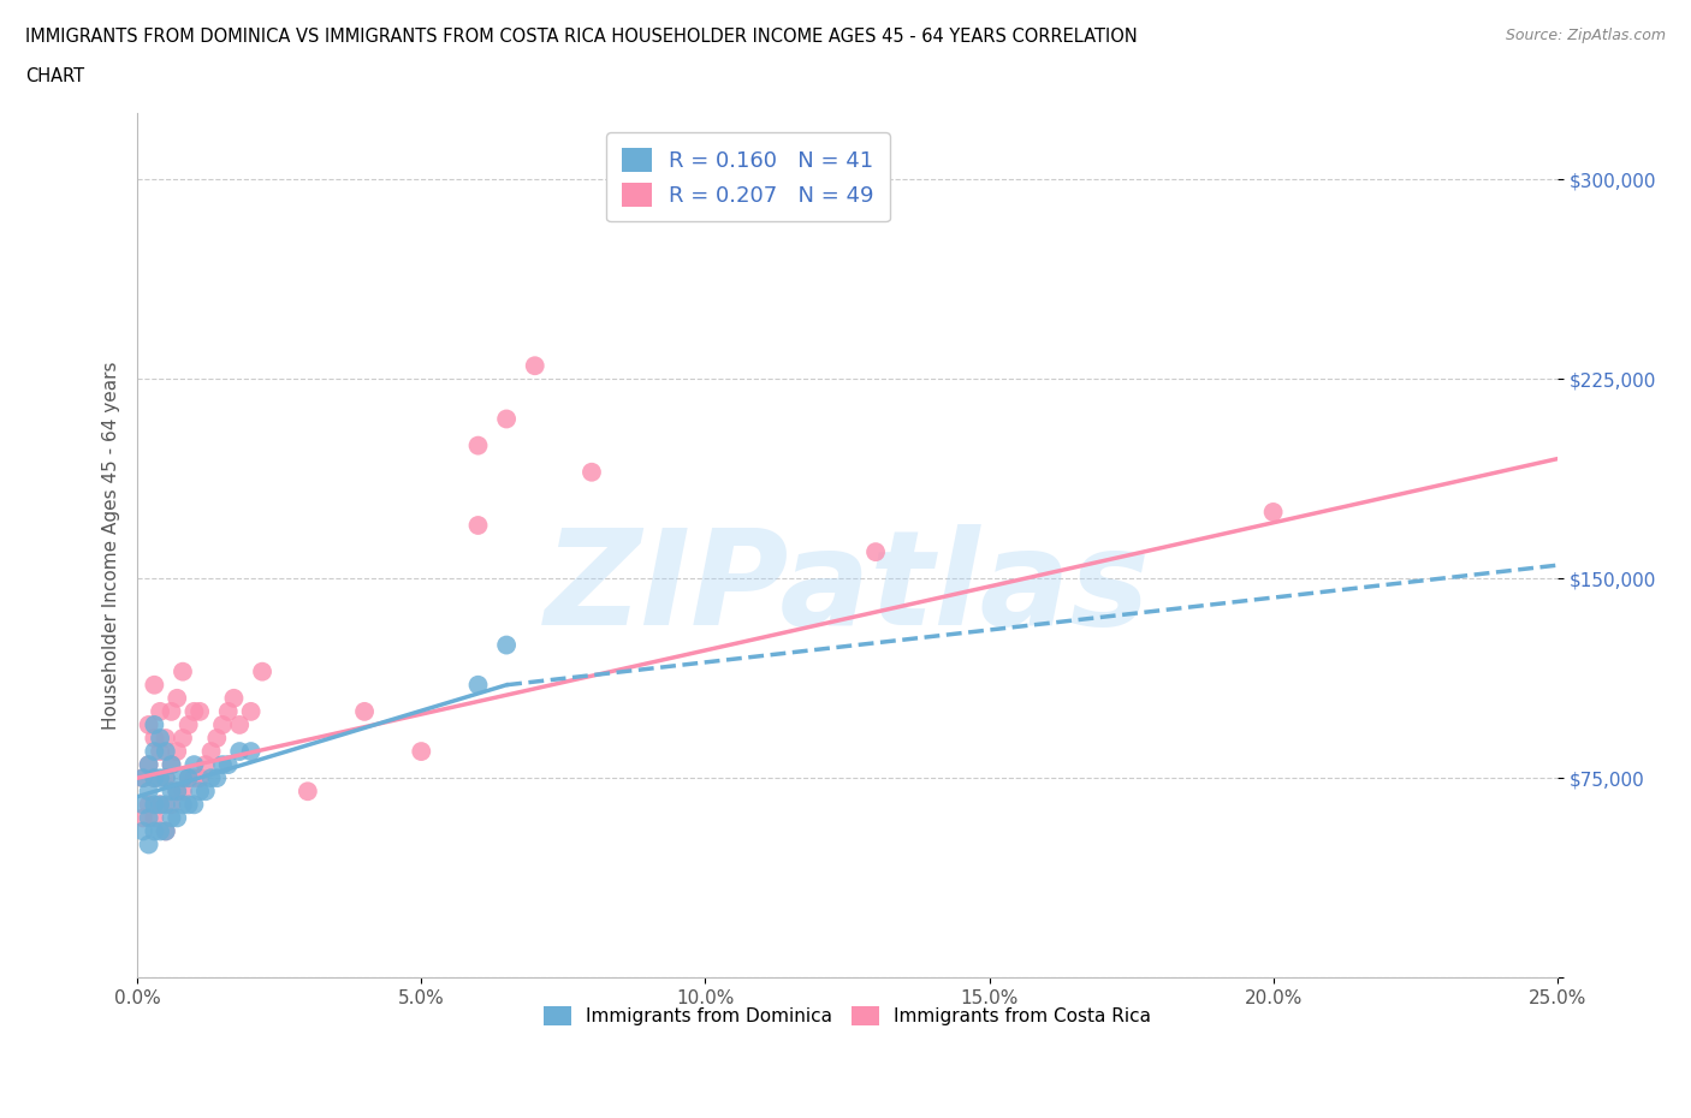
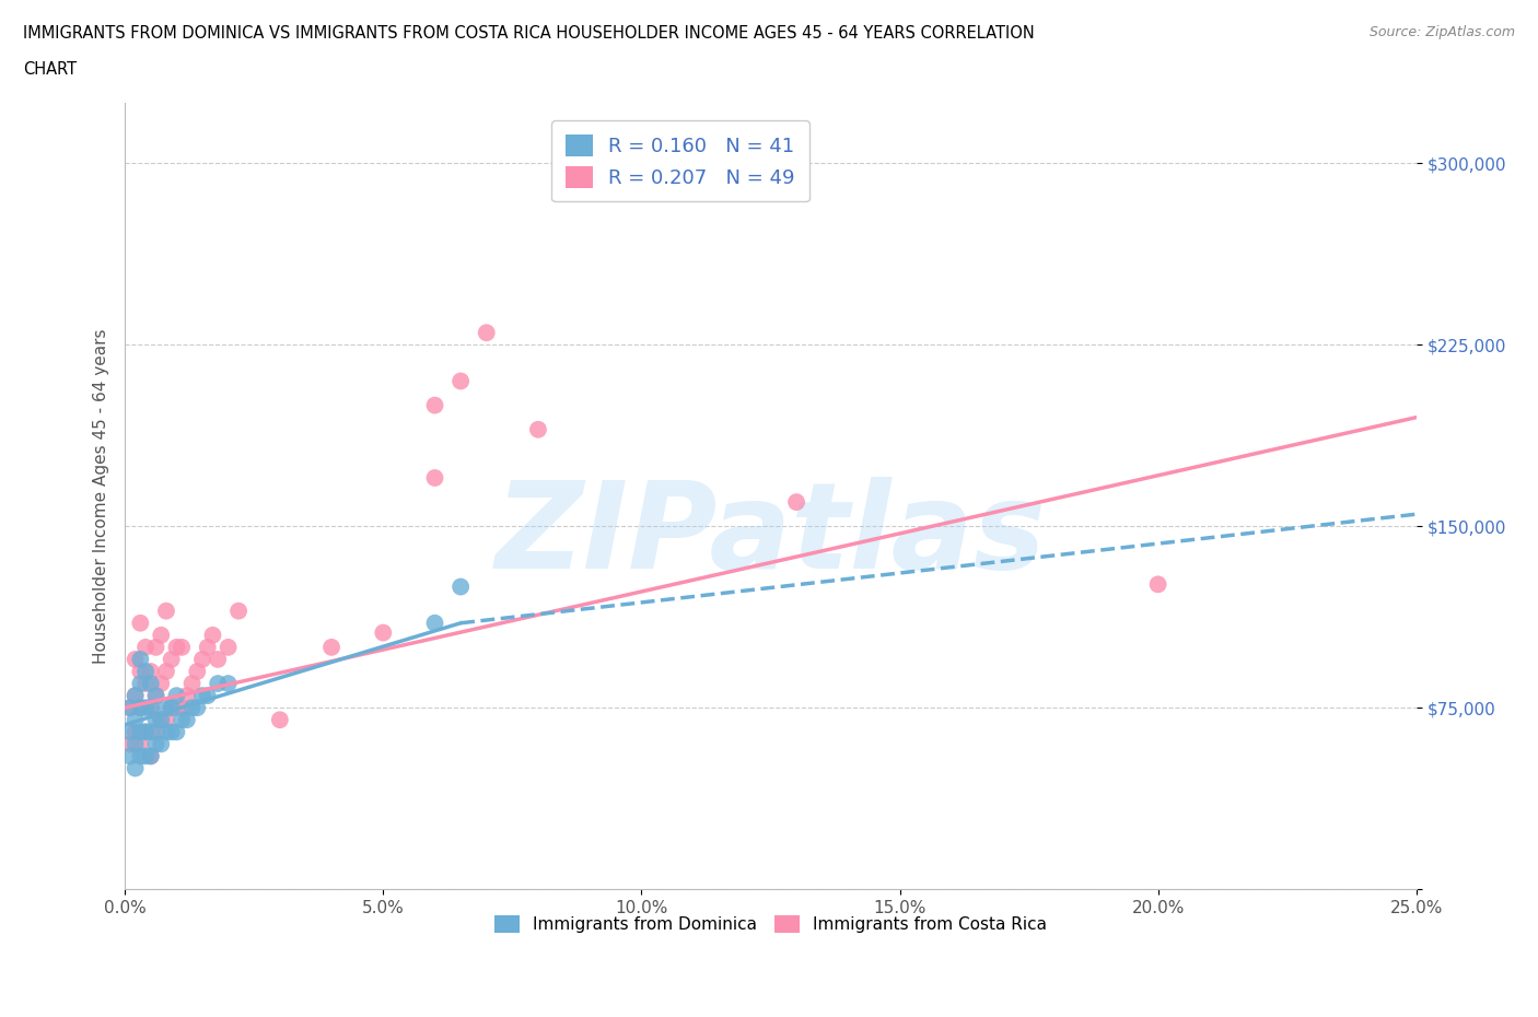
Immigrants from Costa Rica/5.0%: $85,000 -> $106,000
Immigrants from Costa Rica/20.0%: $175,000 -> $126,000
